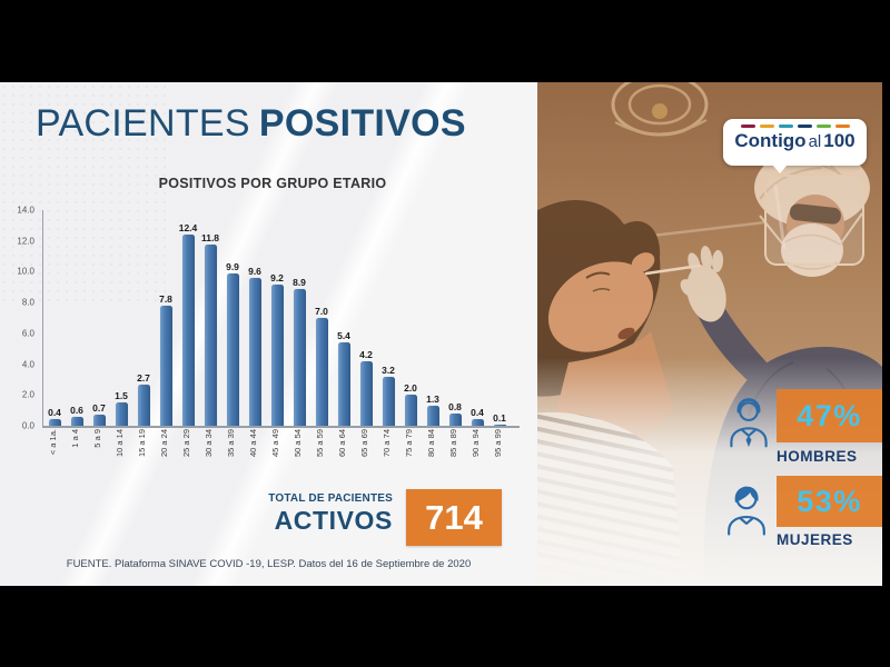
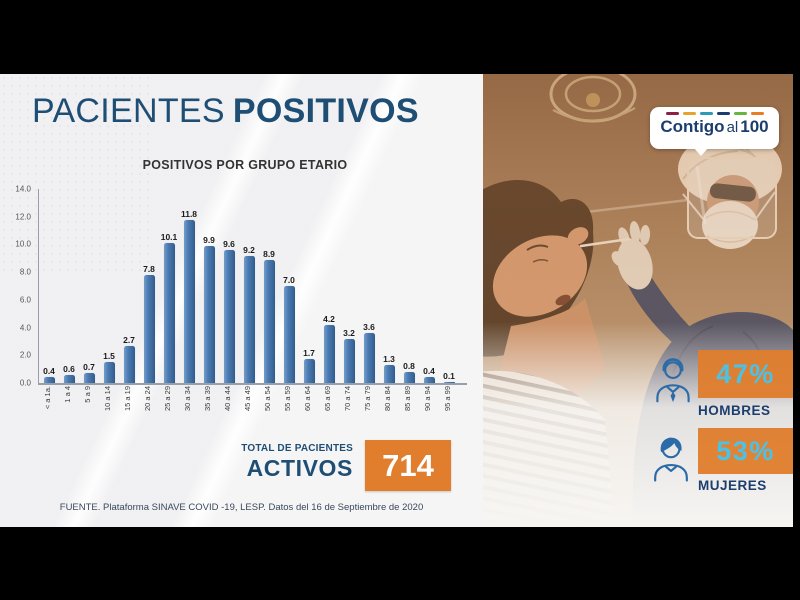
25 a 29: 12.4 -> 10.1
60 a 64: 5.4 -> 1.7
75 a 79: 2.0 -> 3.6
